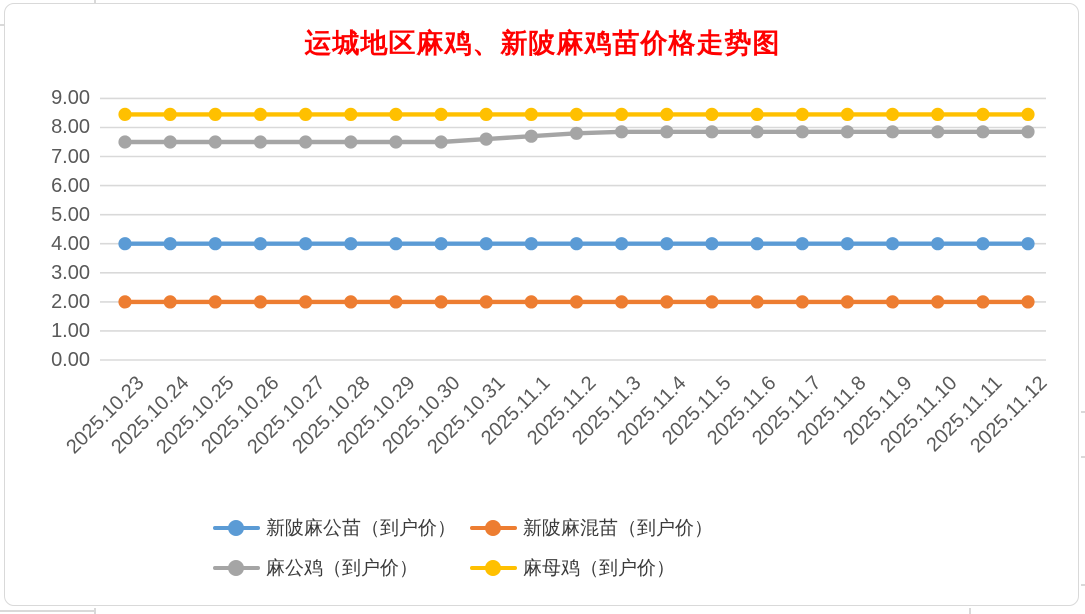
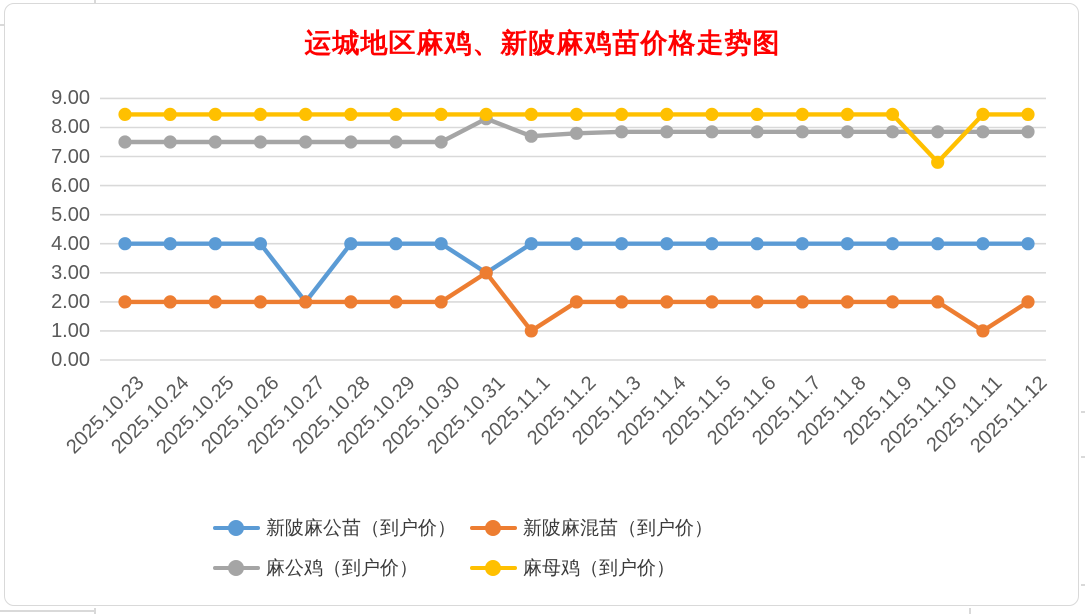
新陂麻公苗（到户价）/2025.10.27: 4 -> 2
新陂麻公苗（到户价）/2025.10.31: 4 -> 3
新陂麻混苗（到户价）/2025.10.31: 2 -> 3
麻公鸡（到户价）/2025.10.31: 7.6 -> 8.3
新陂麻混苗（到户价）/2025.11.1: 2 -> 1
麻母鸡（到户价）/2025.11.10: 8.4 -> 6.8
新陂麻混苗（到户价）/2025.11.11: 2 -> 1
